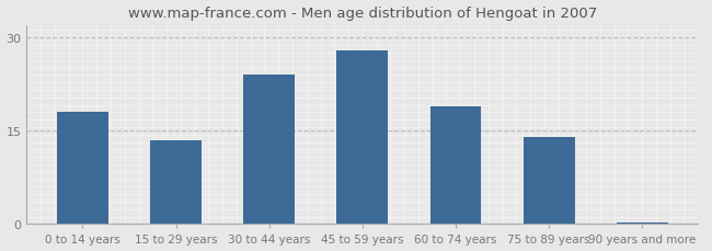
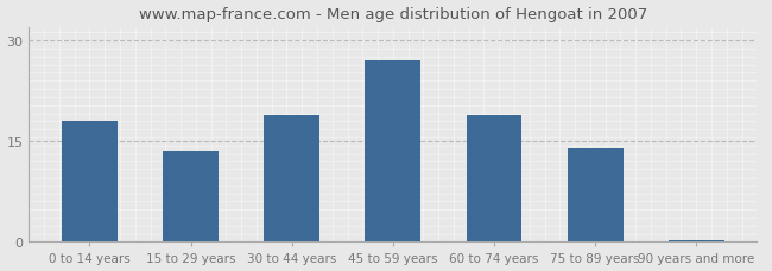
30 to 44 years: 24.0 -> 19.0
45 to 59 years: 28.0 -> 27.0
